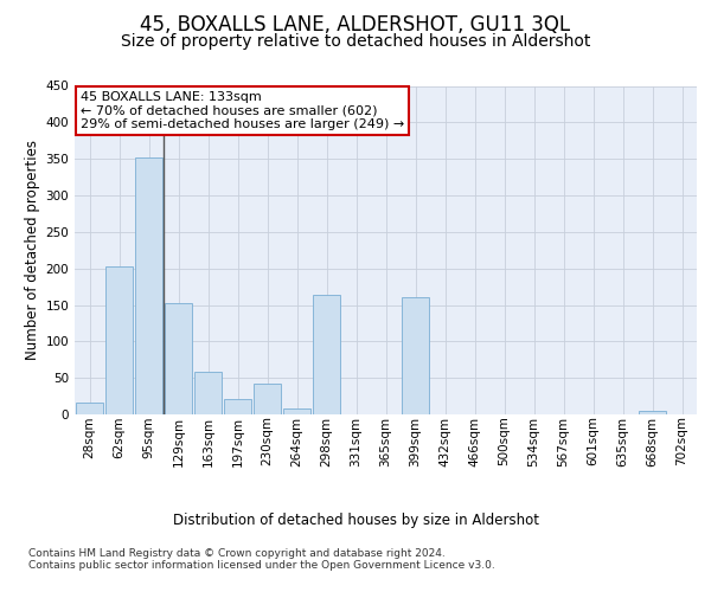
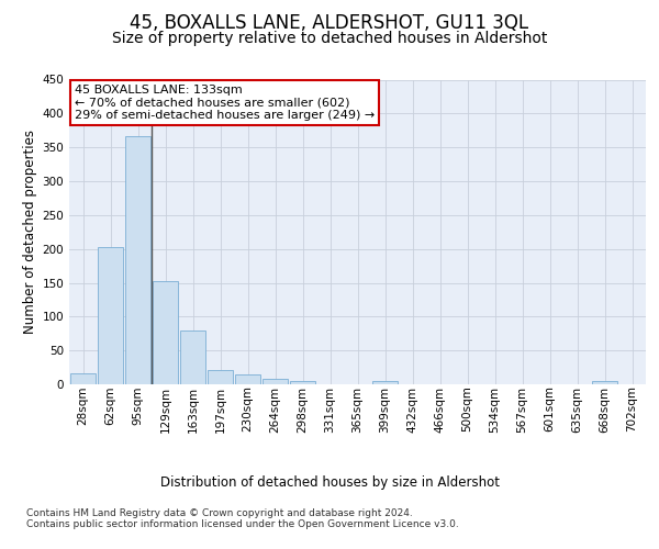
95sqm: 352 -> 367
163sqm: 58 -> 79
230sqm: 42 -> 14
298sqm: 164 -> 5
399sqm: 160 -> 5
